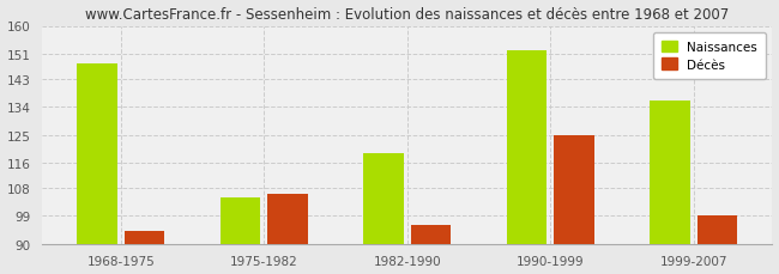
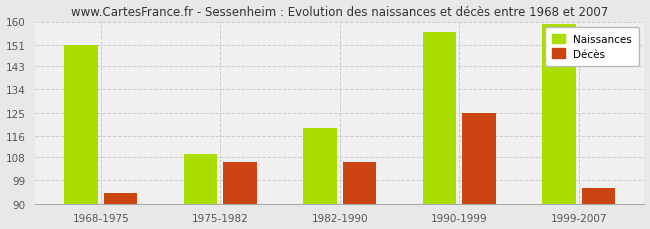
Naissances/1968-1975: 148 -> 151
Naissances/1975-1982: 105 -> 109
Décès/1982-1990: 96 -> 106
Naissances/1990-1999: 152 -> 156
Naissances/1999-2007: 136 -> 159
Décès/1999-2007: 99 -> 96
